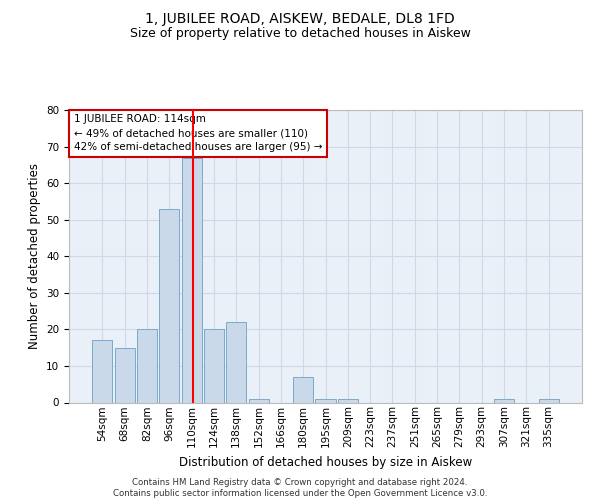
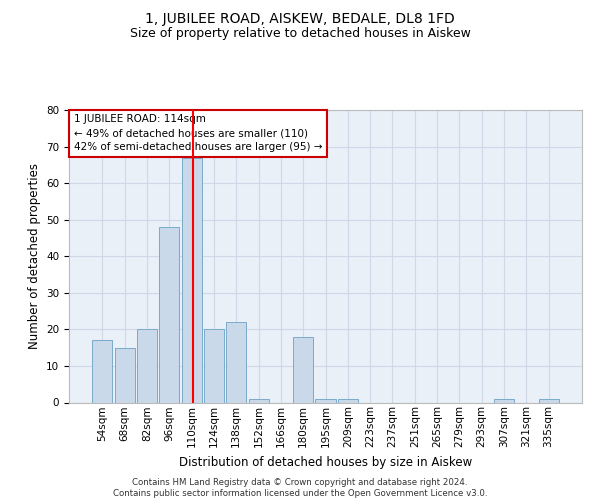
96sqm: 53 -> 48
180sqm: 7 -> 18
